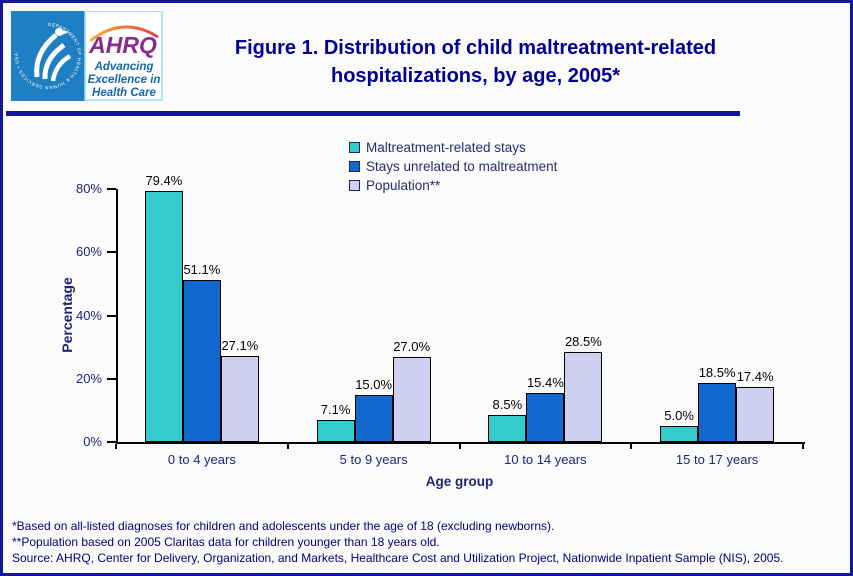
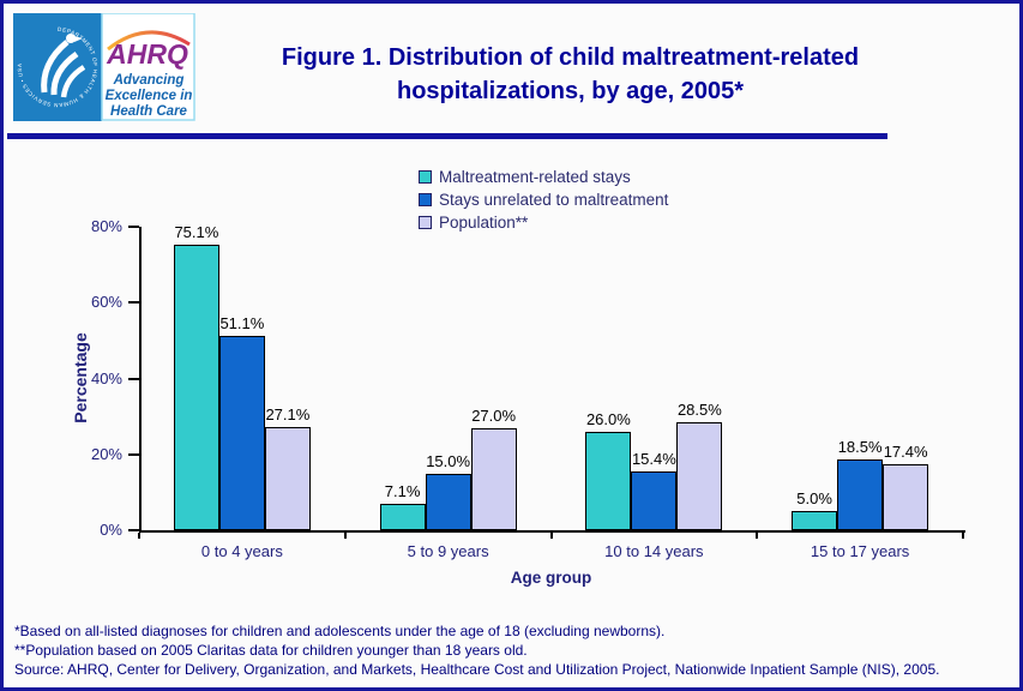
Maltreatment-related stays/0 to 4 years: 79.4% -> 75.1%
Maltreatment-related stays/10 to 14 years: 8.5% -> 26.0%
